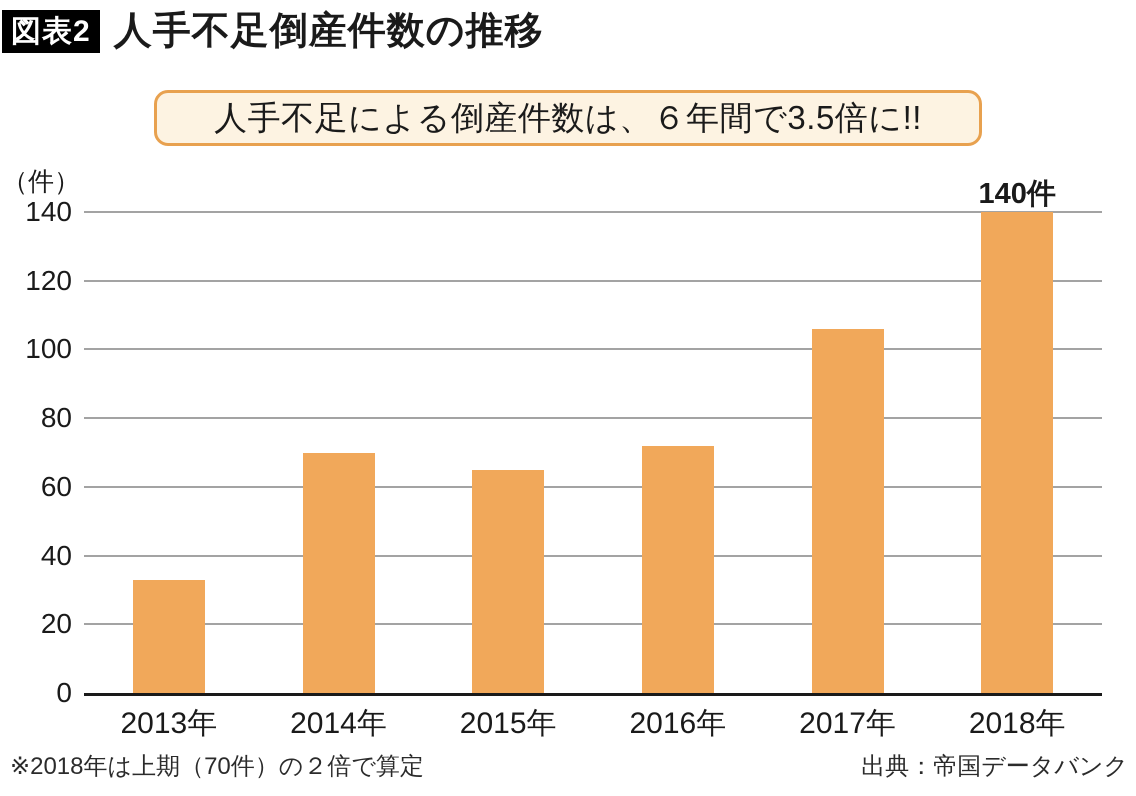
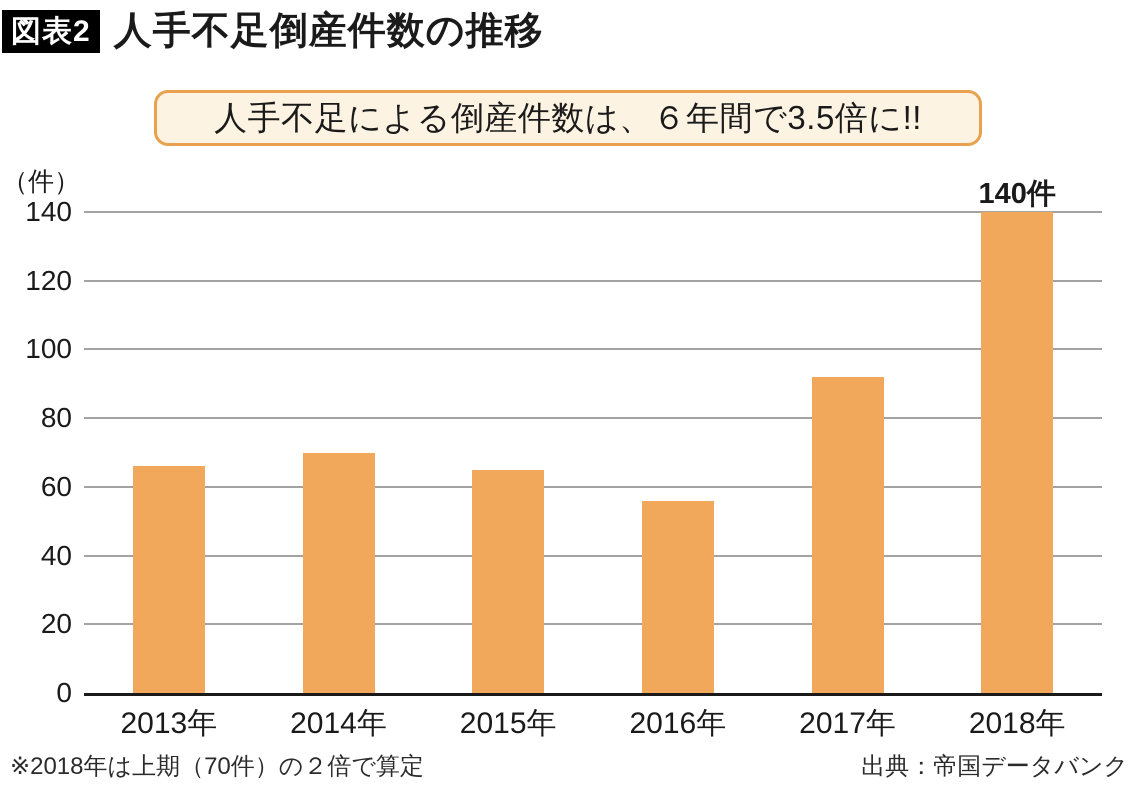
2013年: 33 -> 66
2016年: 72 -> 56
2017年: 106 -> 92
